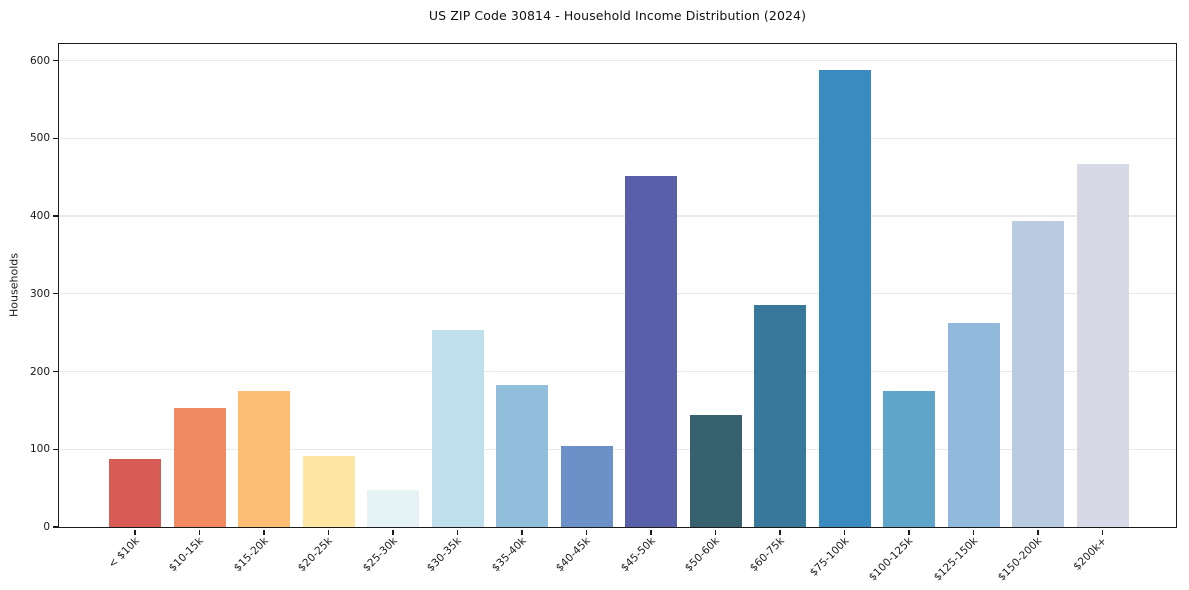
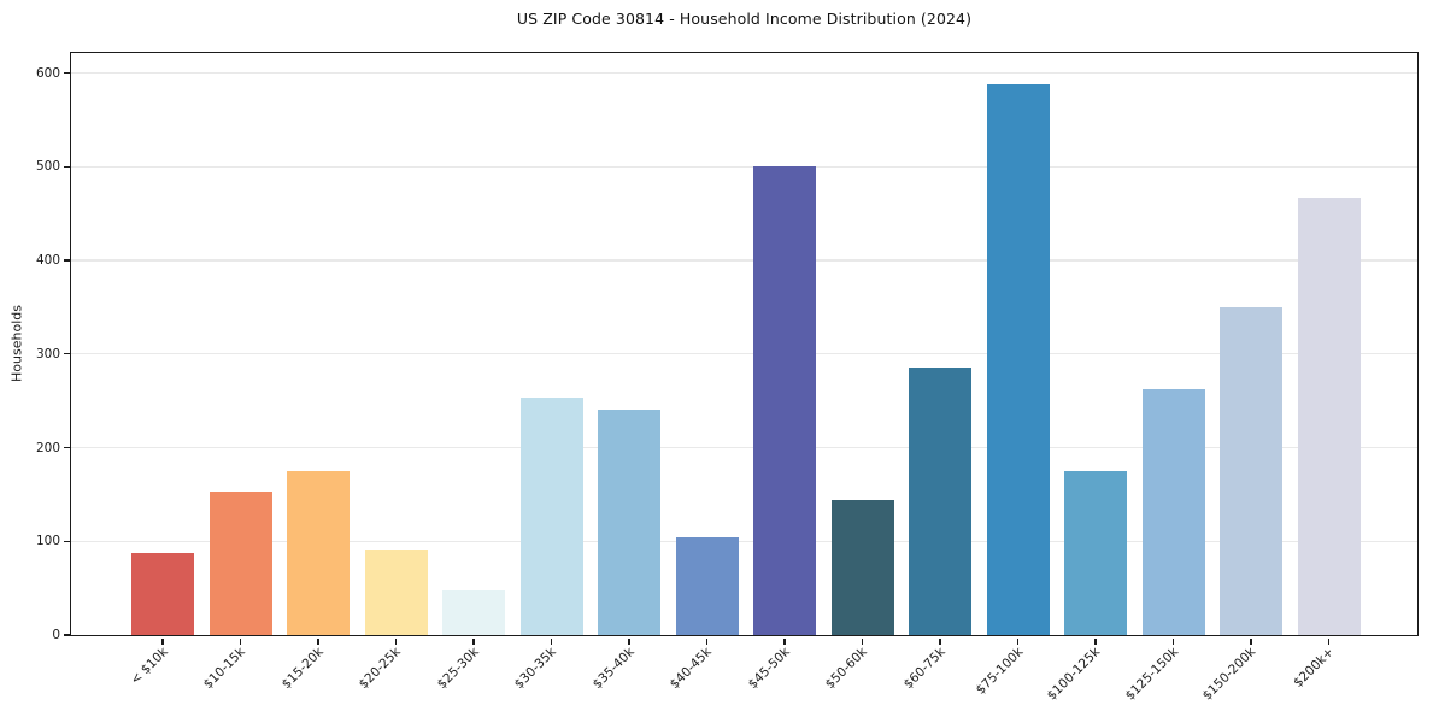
$35-40k: 180 -> 240
$45-50k: 450 -> 500
$150-200k: 390 -> 350
